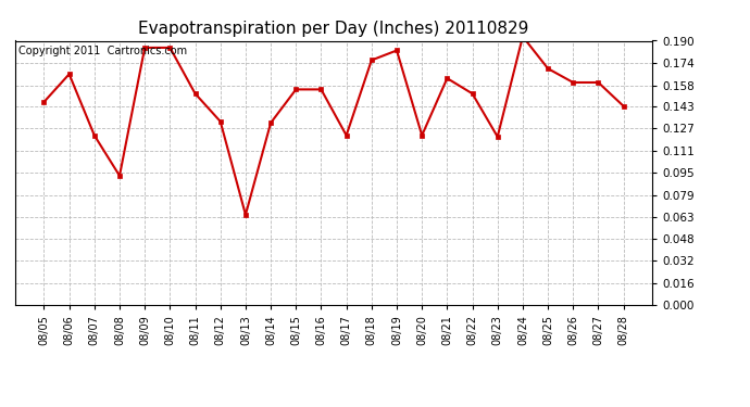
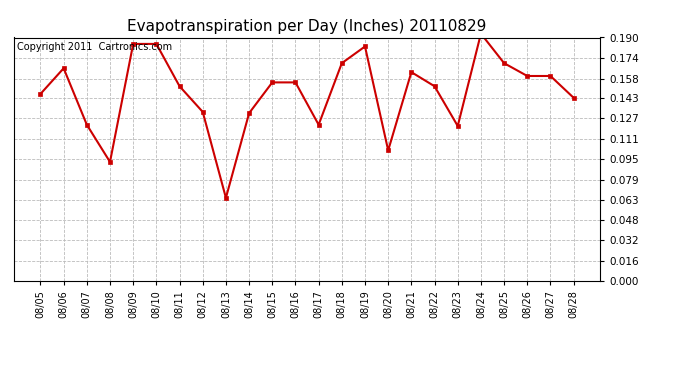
08/18: 0.176 -> 0.170
08/20: 0.122 -> 0.102
